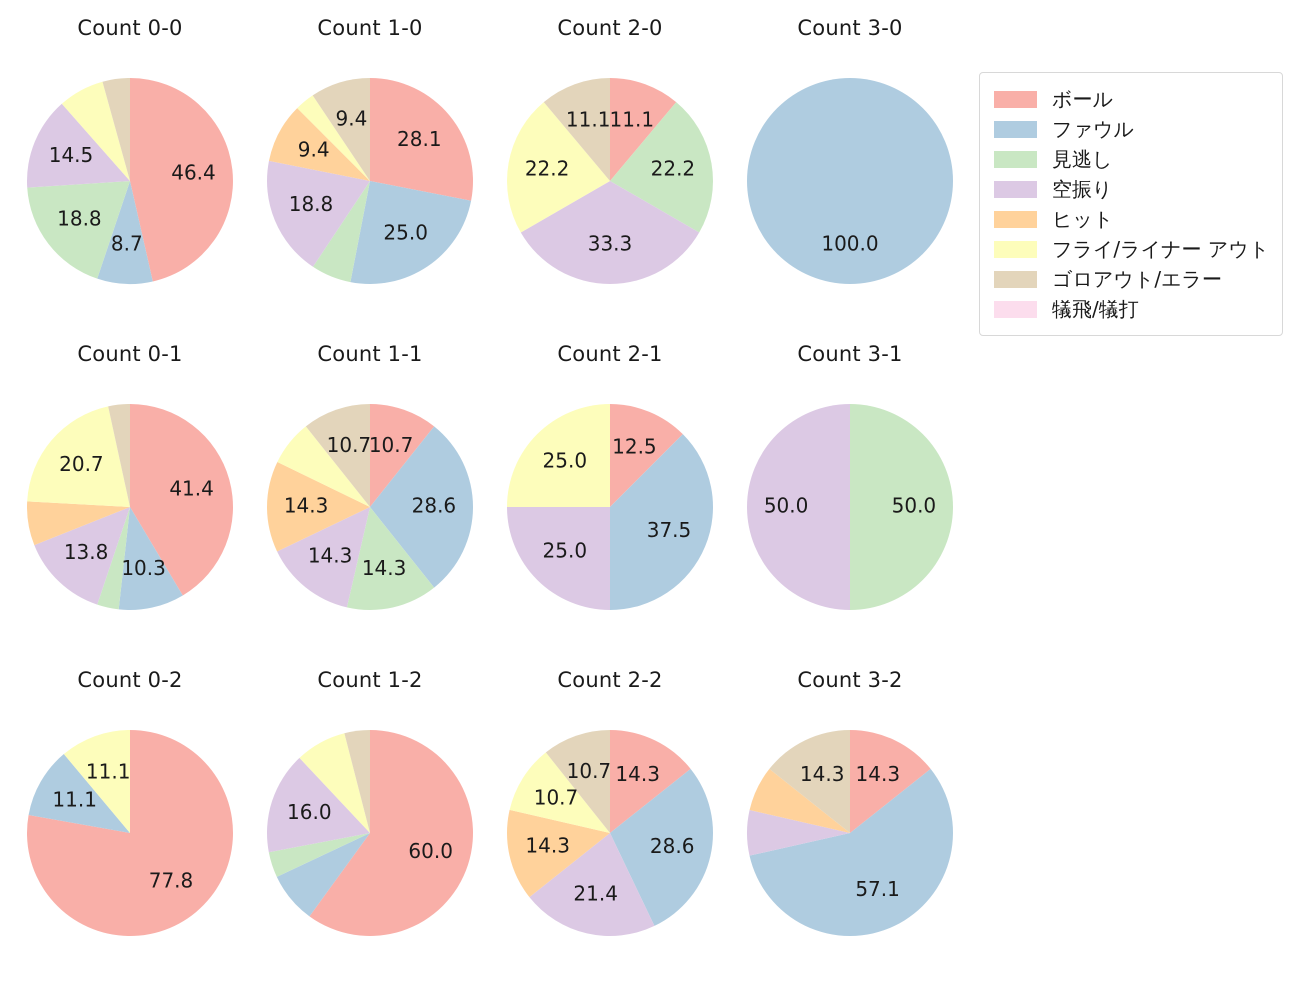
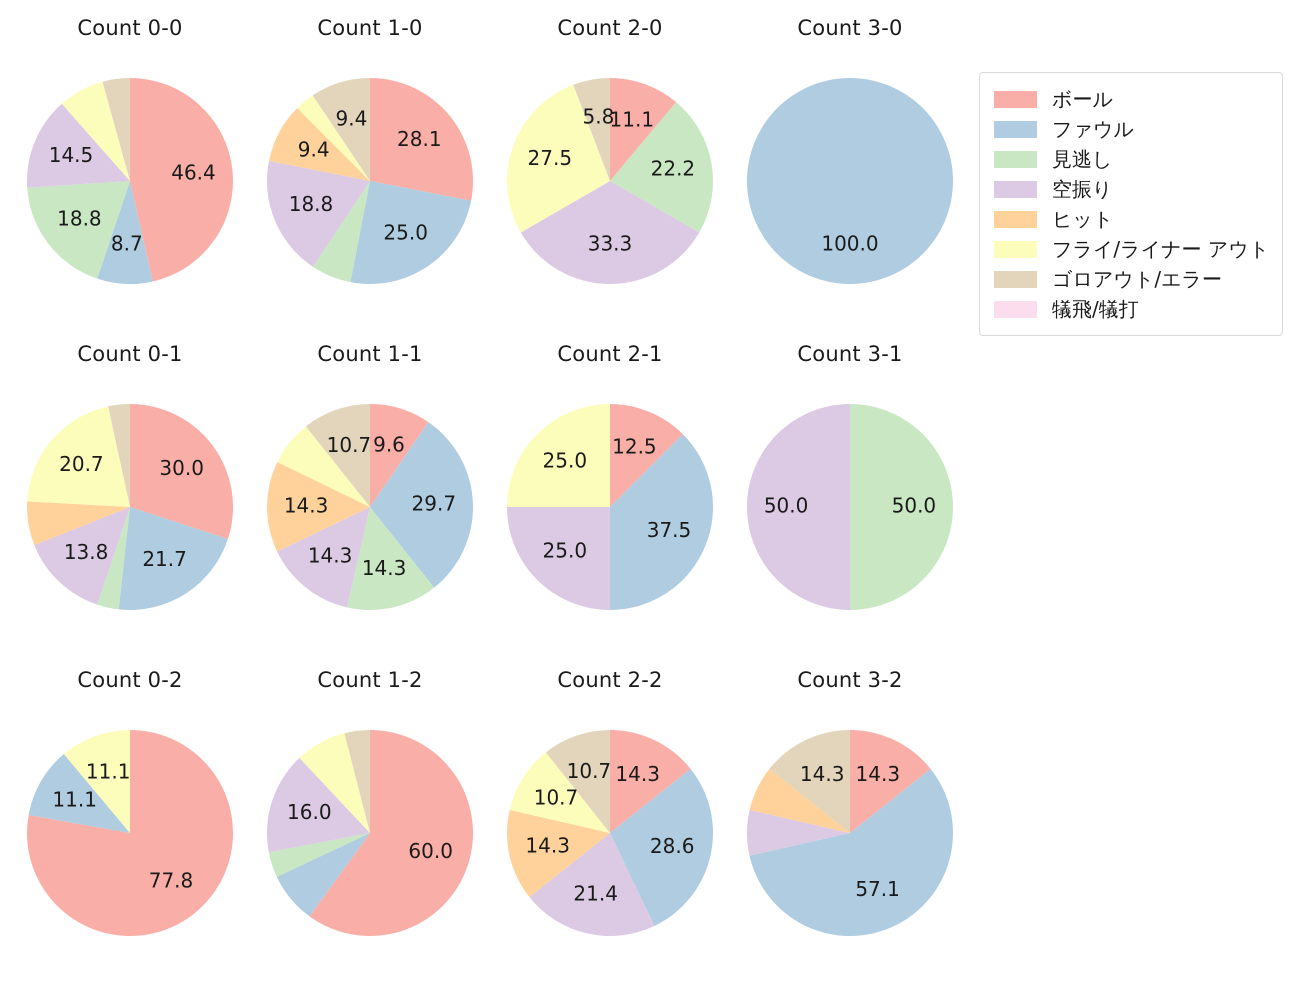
Count 2-0/フライ/ライナー アウト: 22.2 -> 27.5
Count 2-0/ゴロアウト/エラー: 11.1 -> 5.8
Count 0-1/ボール: 41.4 -> 30.0
Count 0-1/ファウル: 10.3 -> 21.7
Count 1-1/ボール: 10.7 -> 9.6
Count 1-1/ファウル: 28.6 -> 29.7
